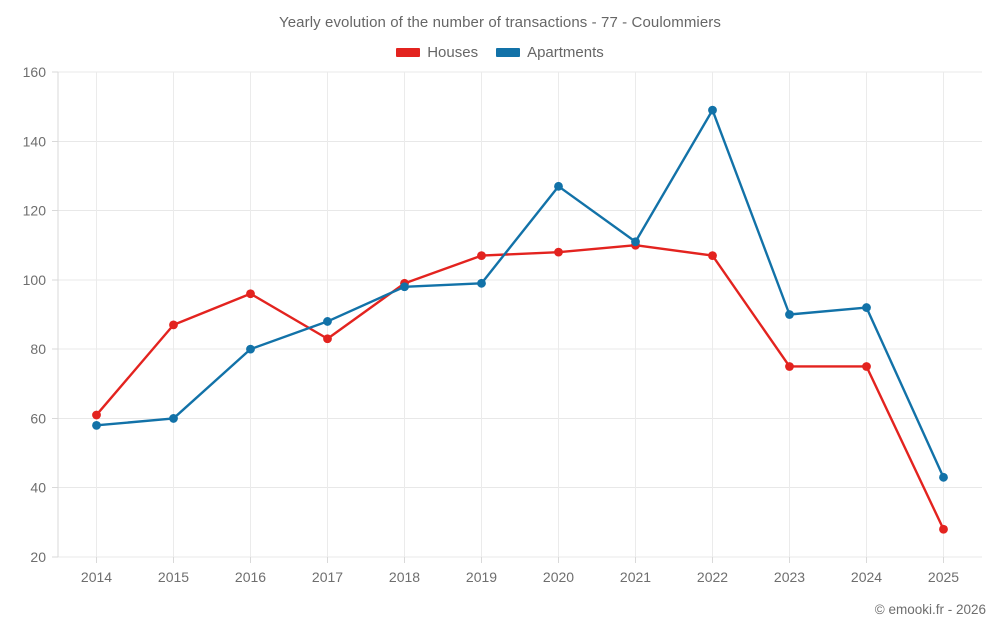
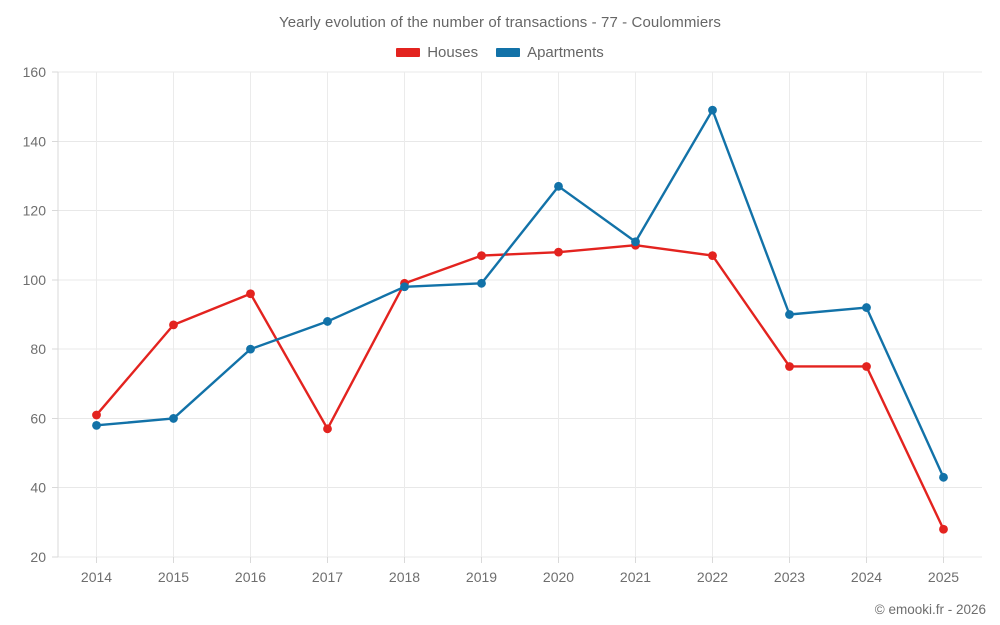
Houses/2017: 83 -> 57
